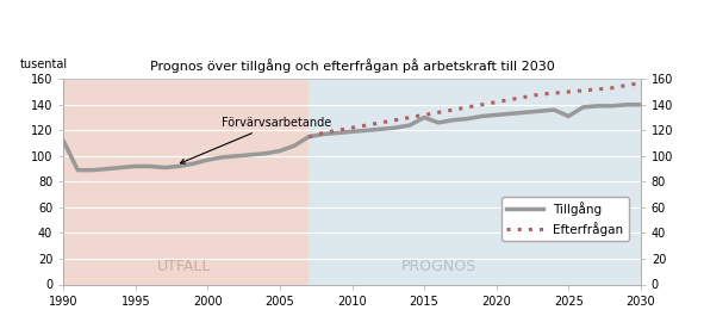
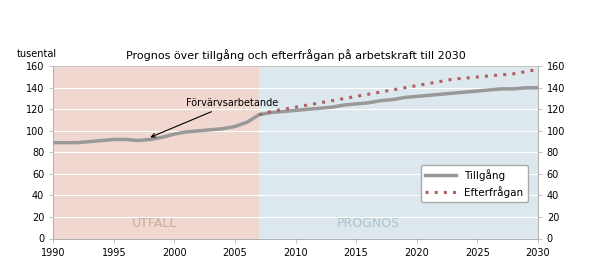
Tillgång/1990: 112 -> 89
Tillgång/2015: 130 -> 125
Tillgång/2025: 131 -> 137
